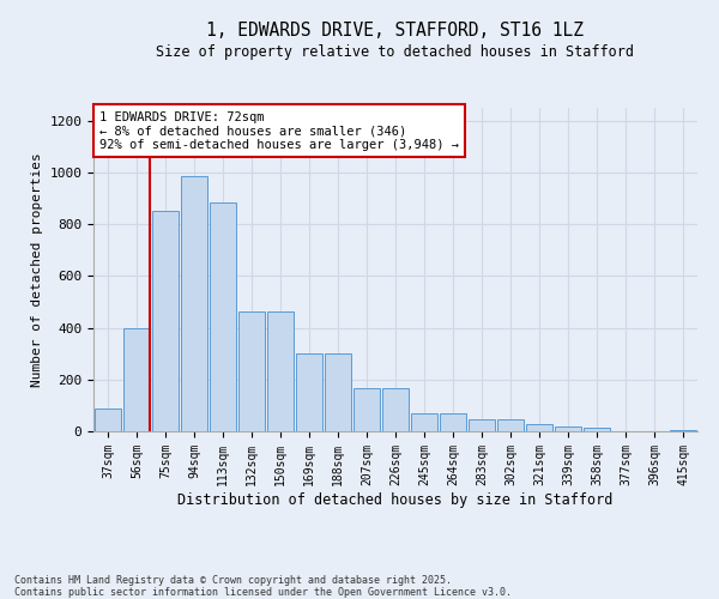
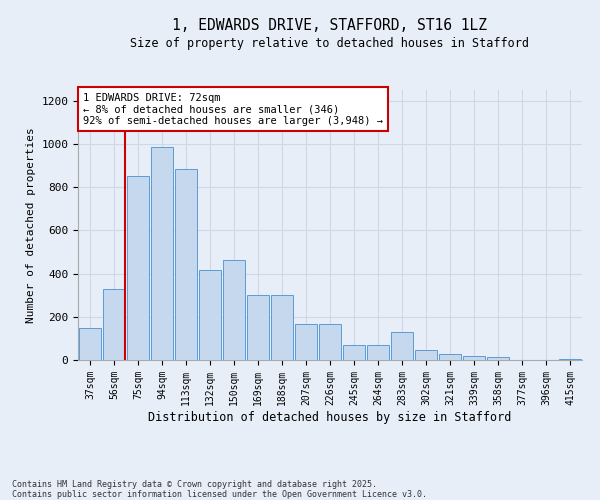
37sqm: 90 -> 150
56sqm: 400 -> 330
132sqm: 465 -> 415
283sqm: 47 -> 130
